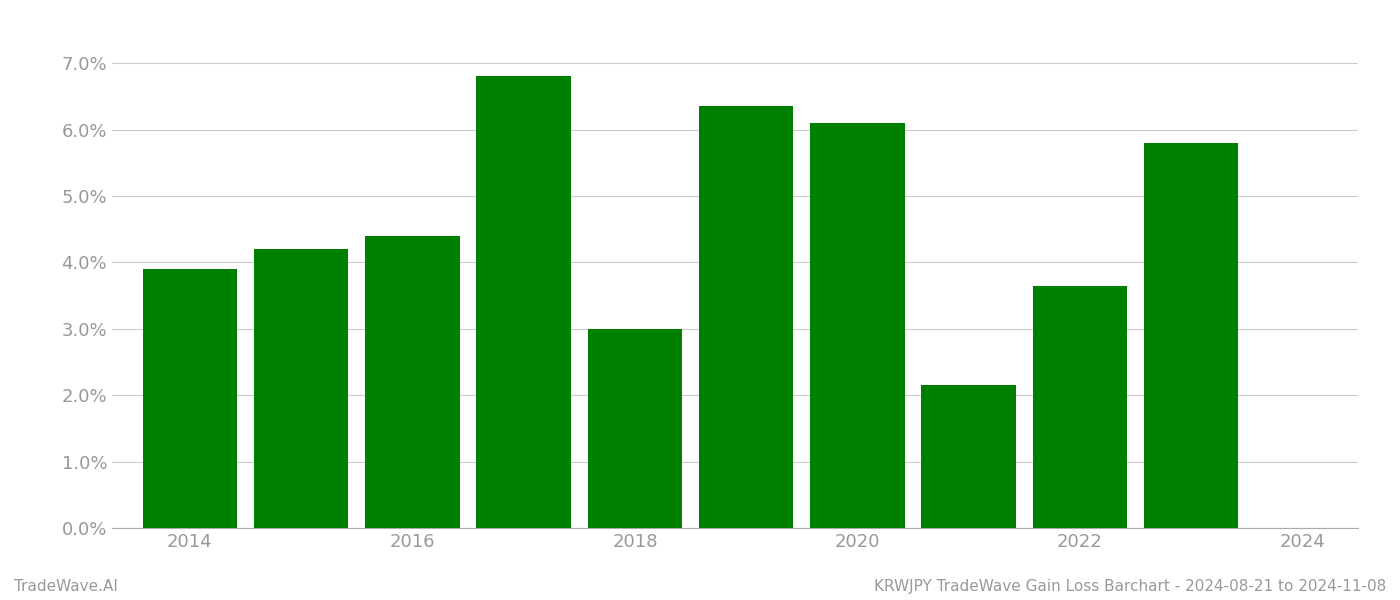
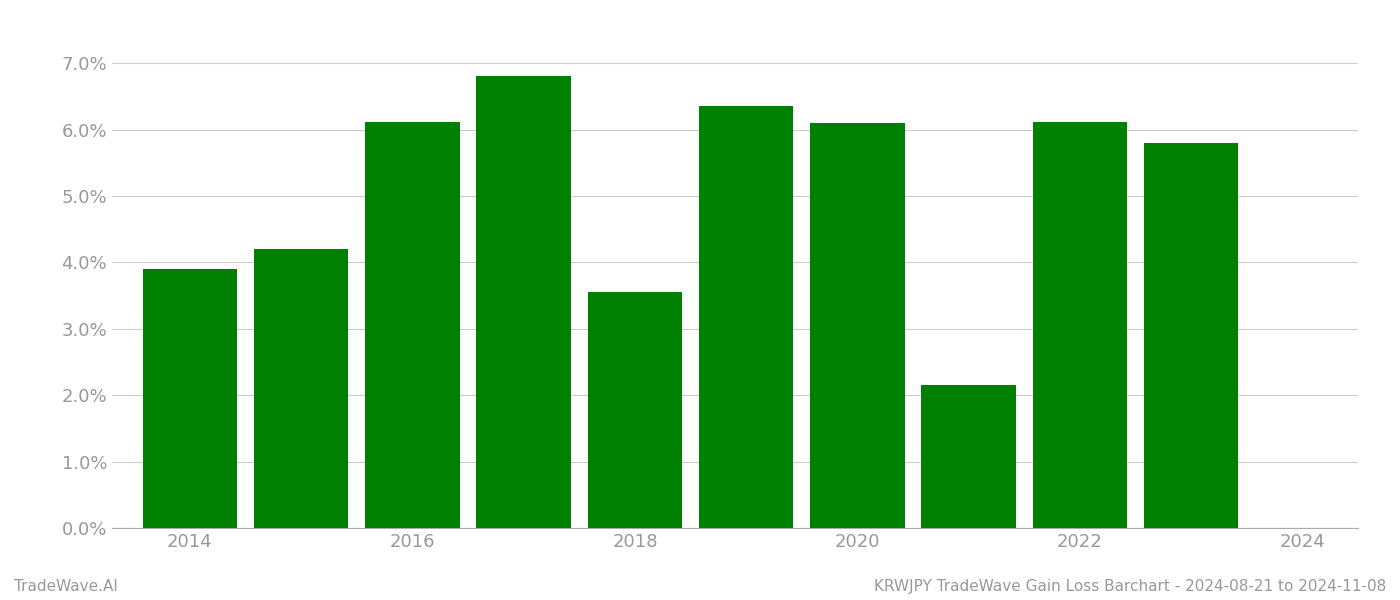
2016: 4.40% -> 6.12%
2018: 3.00% -> 3.56%
2022: 3.65% -> 6.12%
